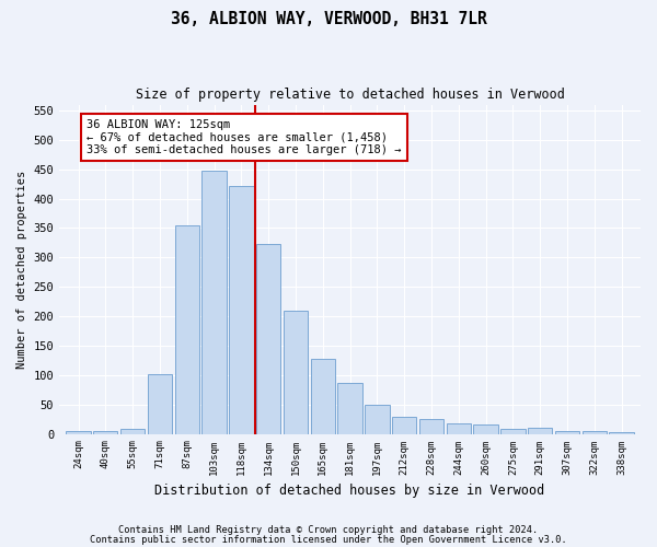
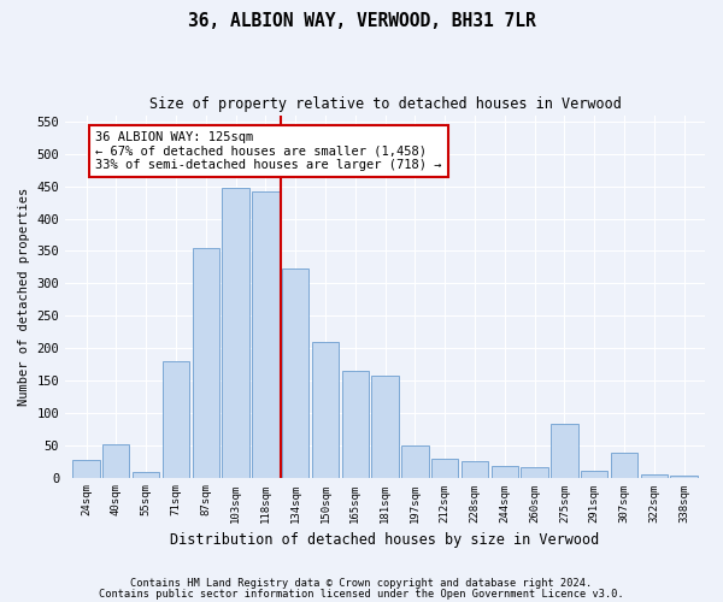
24sqm: 4 -> 28
40sqm: 5 -> 52
71sqm: 102 -> 180
118sqm: 422 -> 442
165sqm: 128 -> 164
181sqm: 87 -> 158
275sqm: 8 -> 82
307sqm: 4 -> 38
